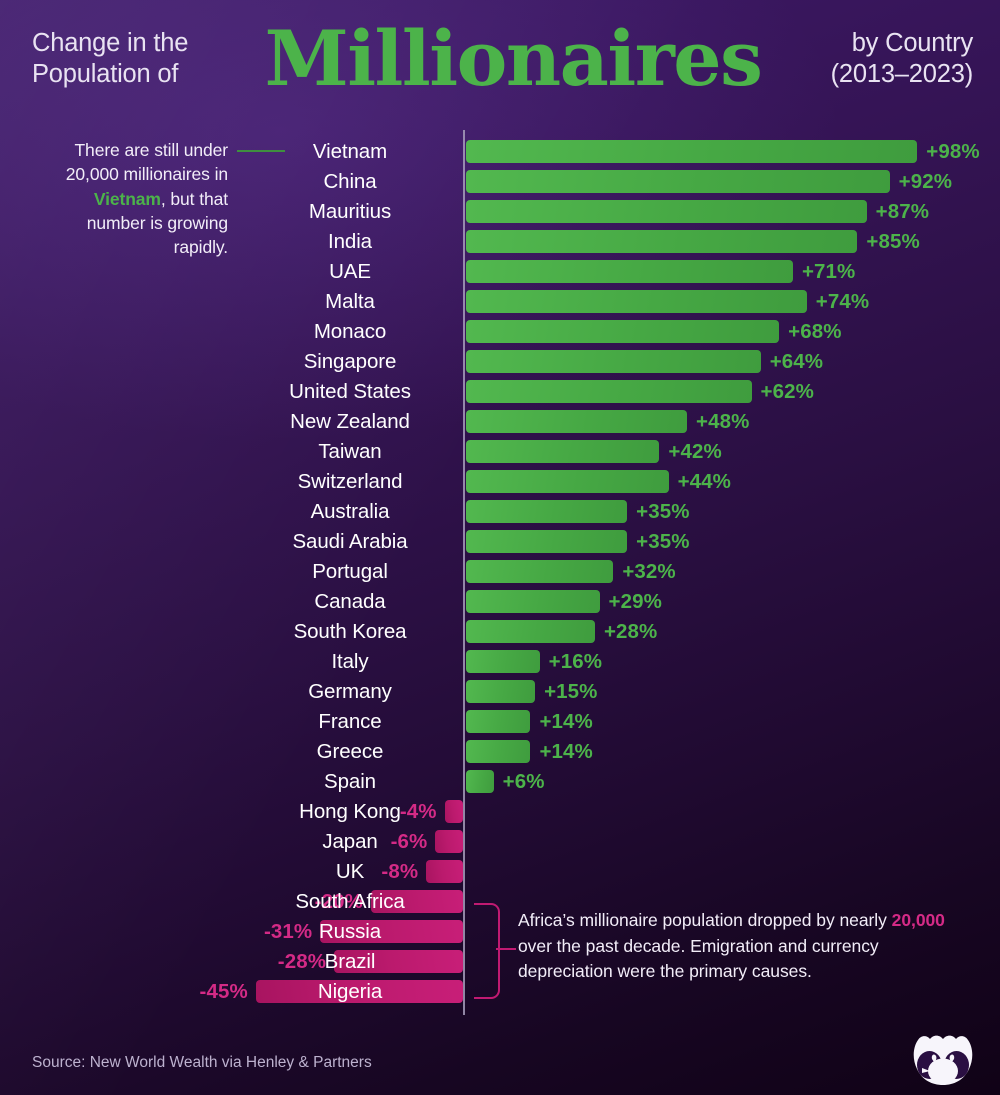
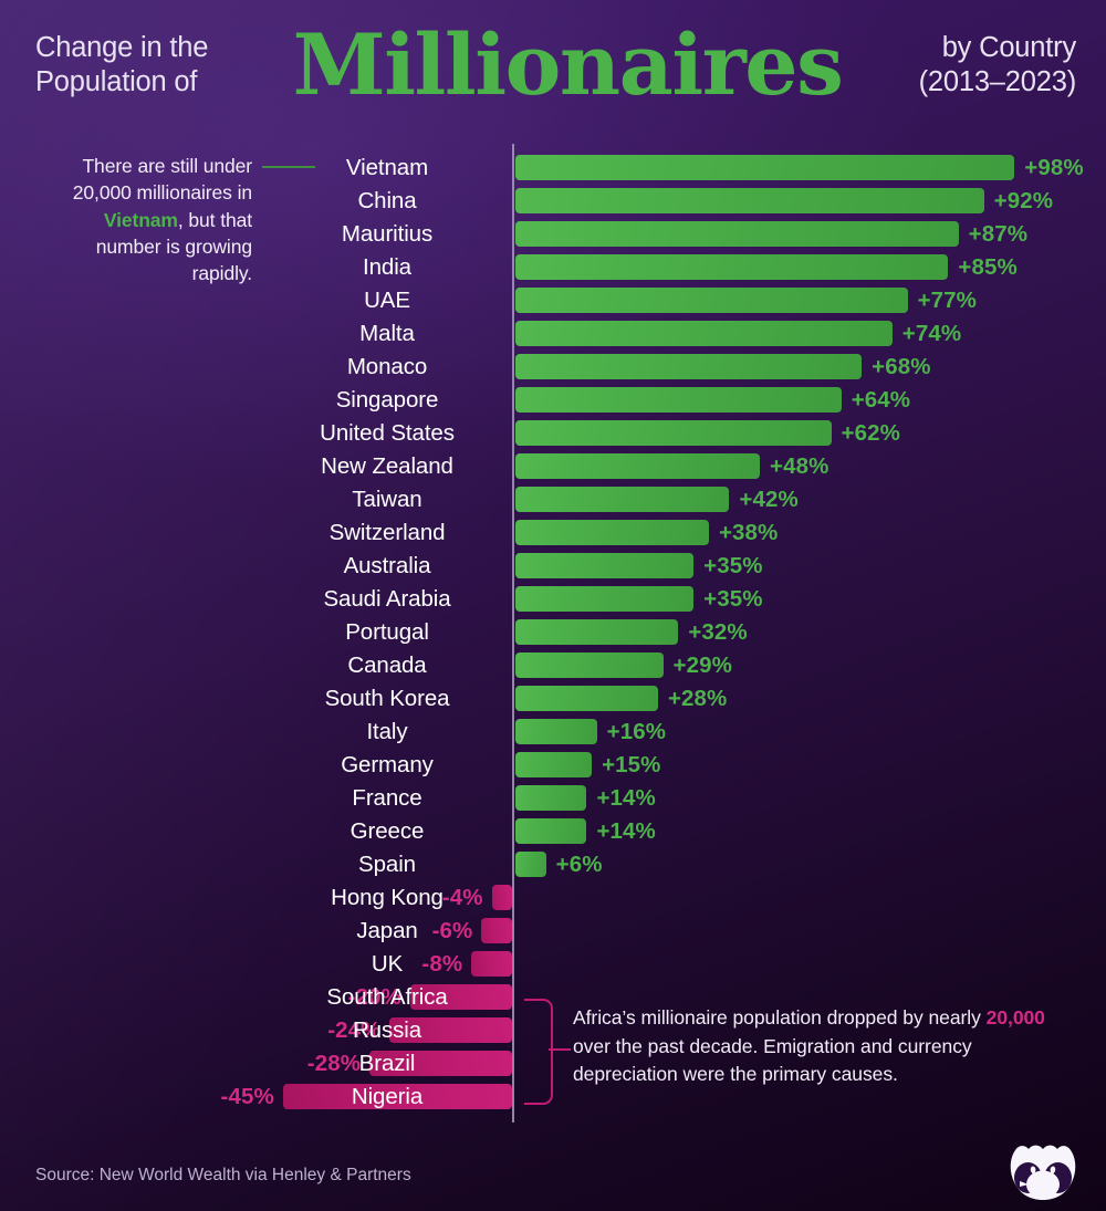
UAE: +71% -> +77%
Switzerland: +44% -> +38%
Russia: -31% -> -24%
